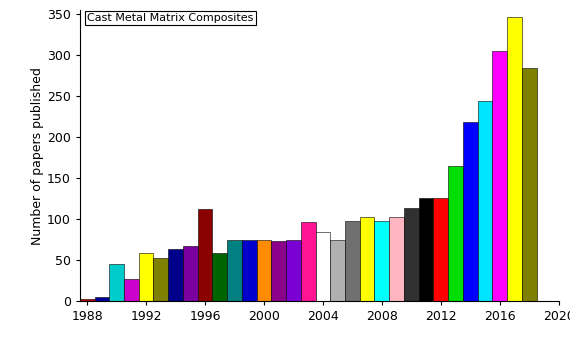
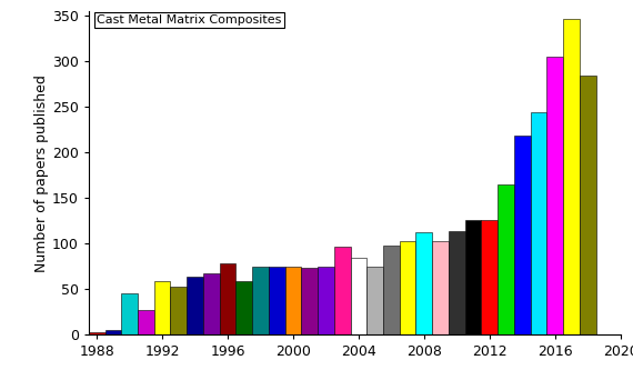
1996: 112 -> 78
2008: 98 -> 112
